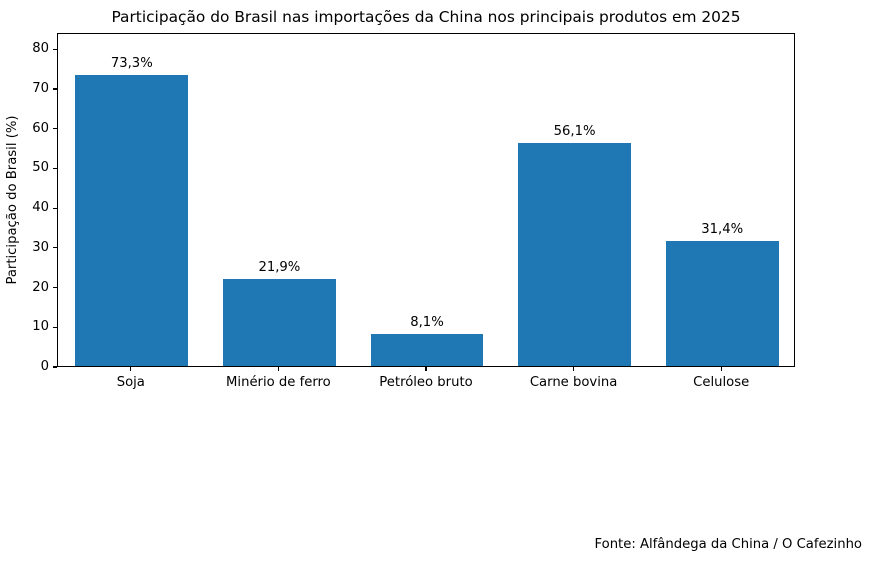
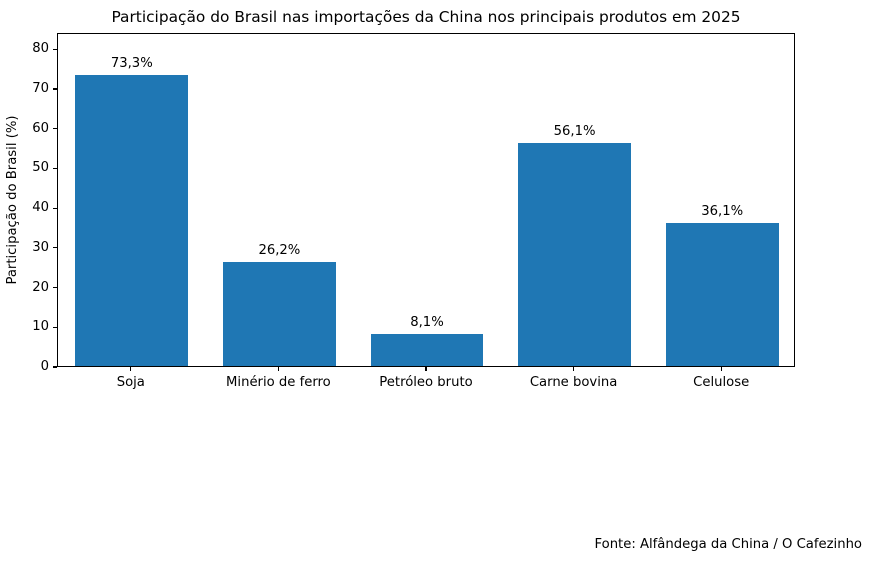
Minério de ferro: 21,9% -> 26,2%
Celulose: 31,4% -> 36,1%
